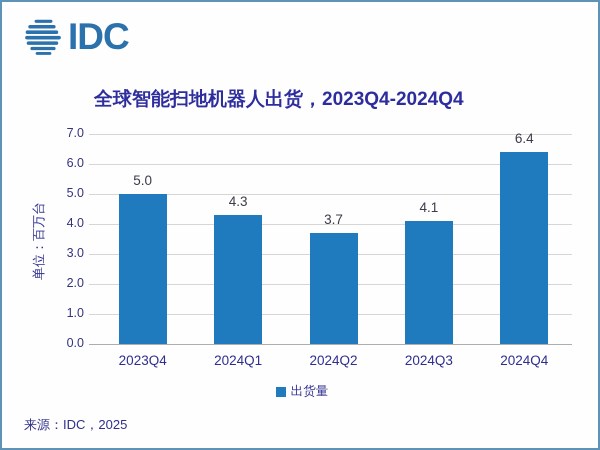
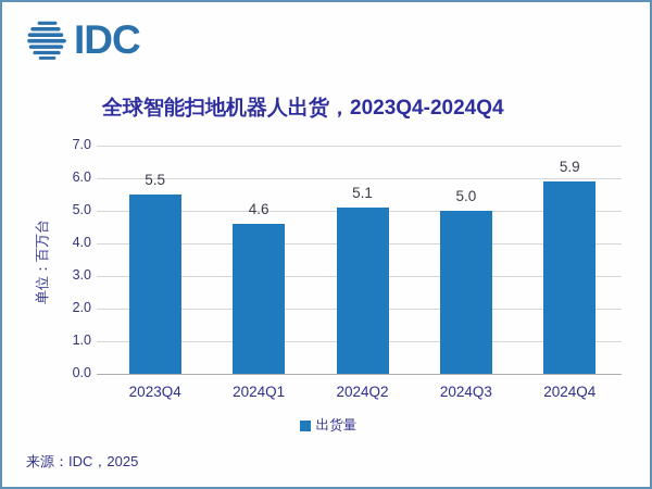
2023Q4: 5.0 -> 5.5
2024Q1: 4.3 -> 4.6
2024Q2: 3.7 -> 5.1
2024Q3: 4.1 -> 5.0
2024Q4: 6.4 -> 5.9
